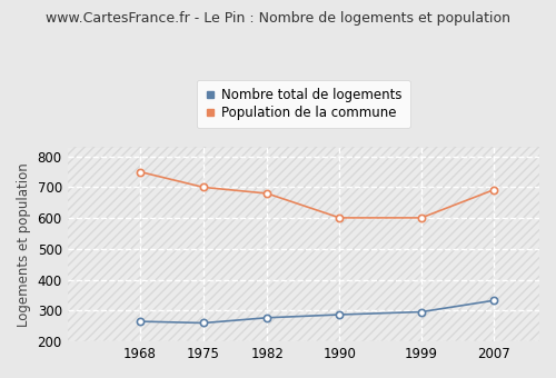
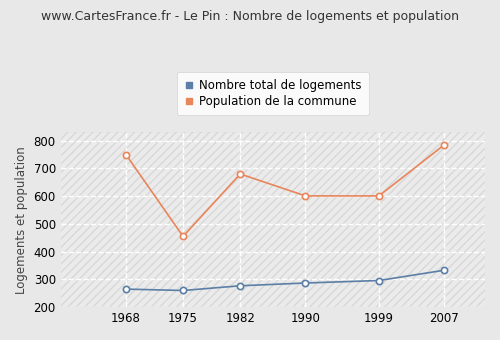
Population de la commune/1975: 700 -> 455
Population de la commune/2007: 692 -> 785
